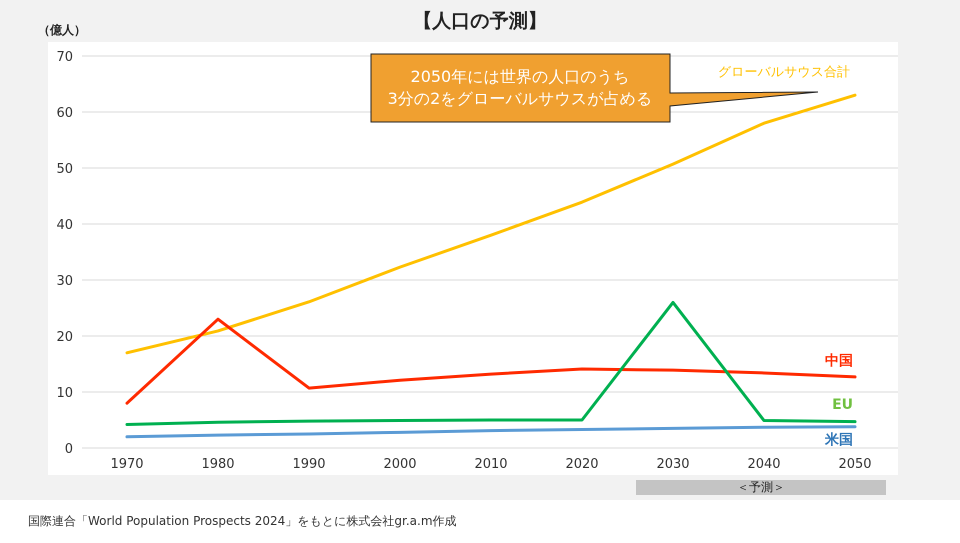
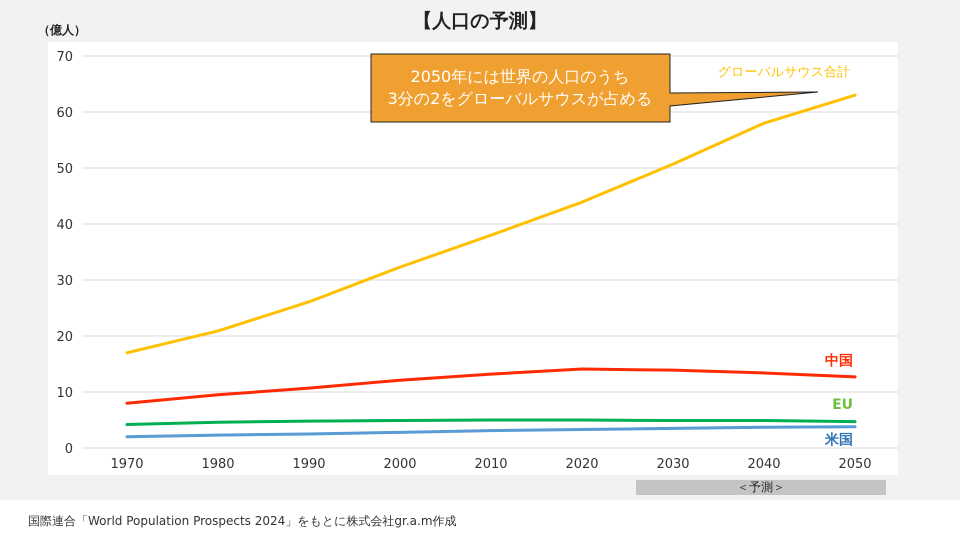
中国/1980: 23 -> 10
EU/2030: 26 -> 5
